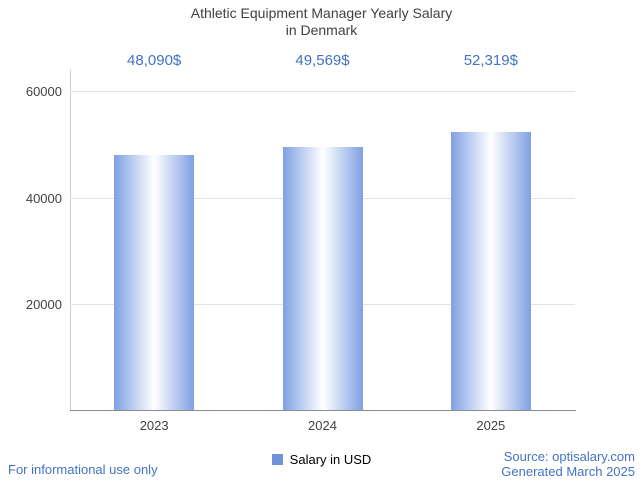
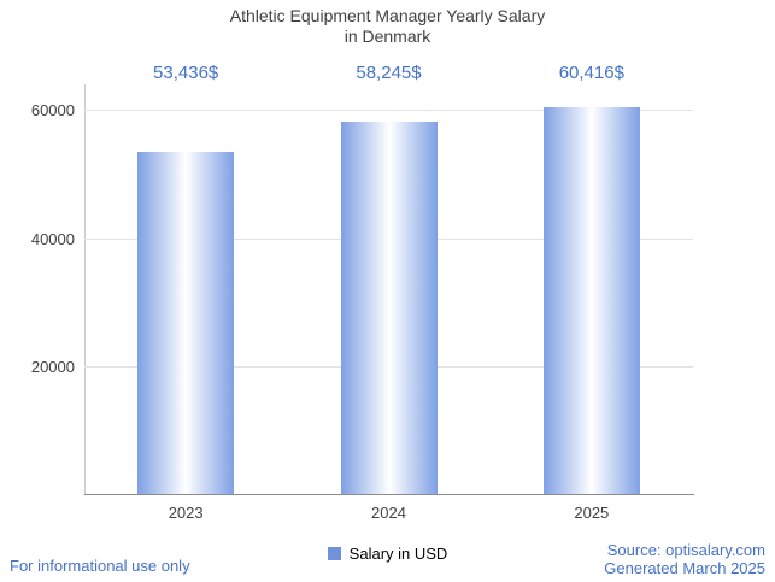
2023: 48,090 -> 53,436
2024: 49,569 -> 58,245
2025: 52,319 -> 60,416
